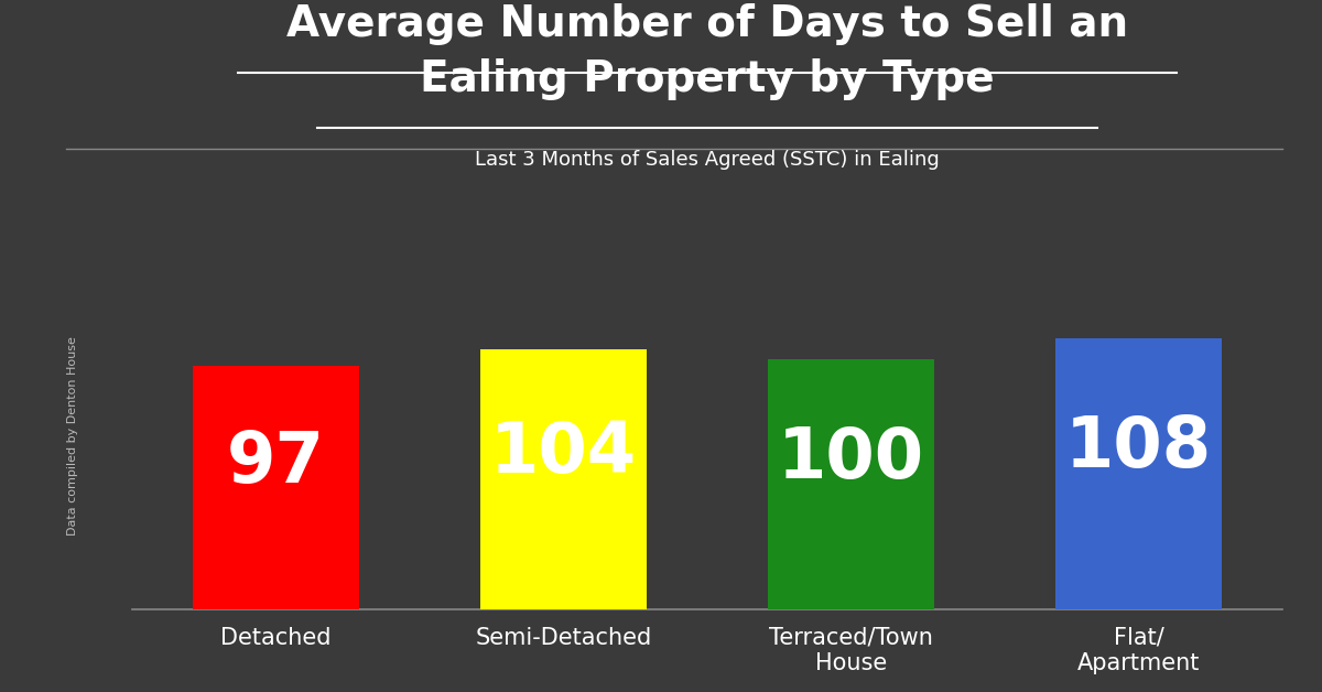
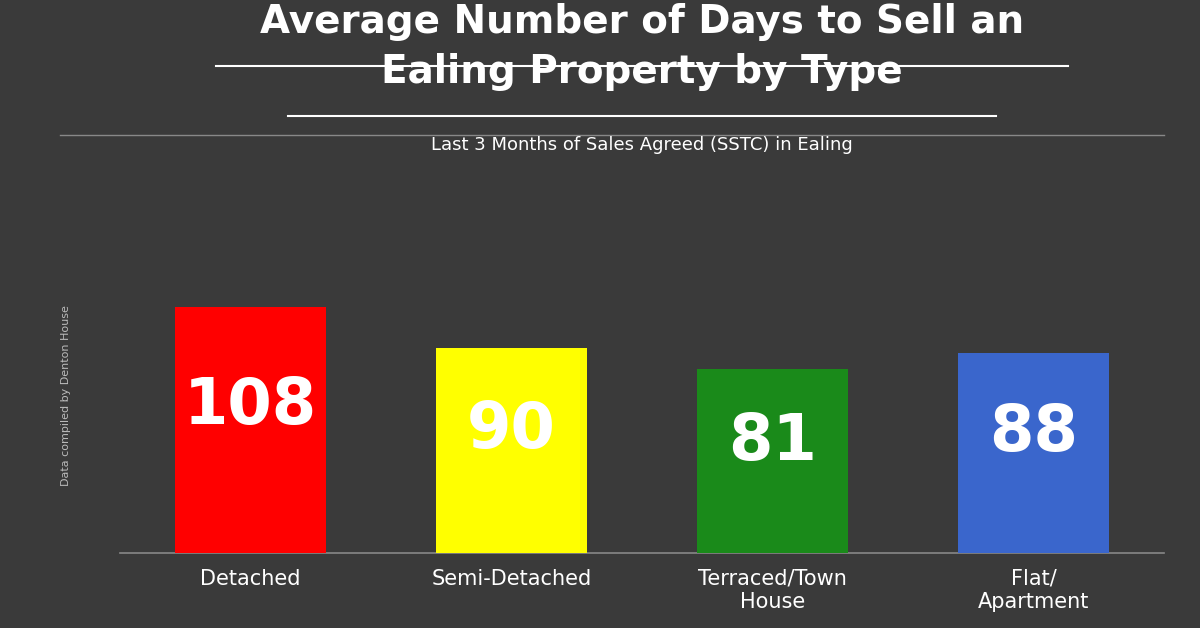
Detached: 97 -> 108
Semi-Detached: 104 -> 90
Terraced/Town House: 100 -> 81
Flat/ Apartment: 108 -> 88
